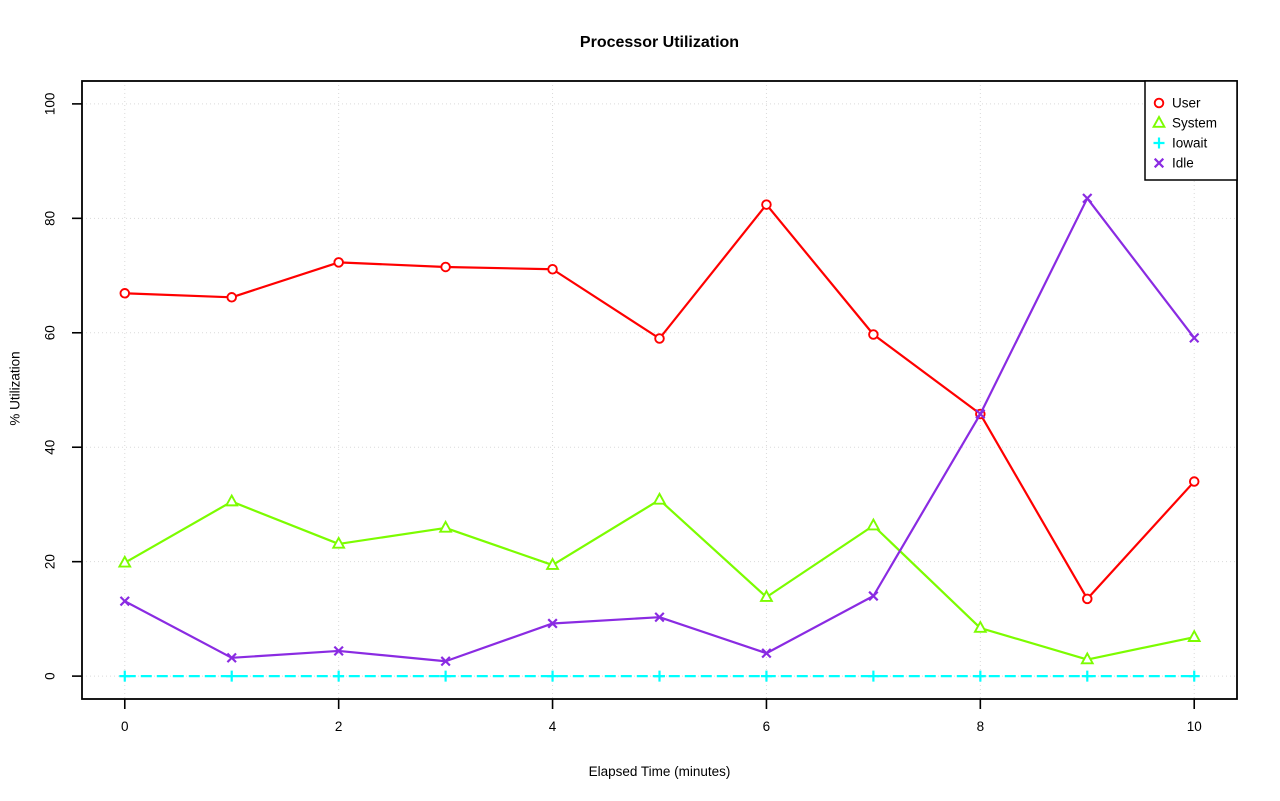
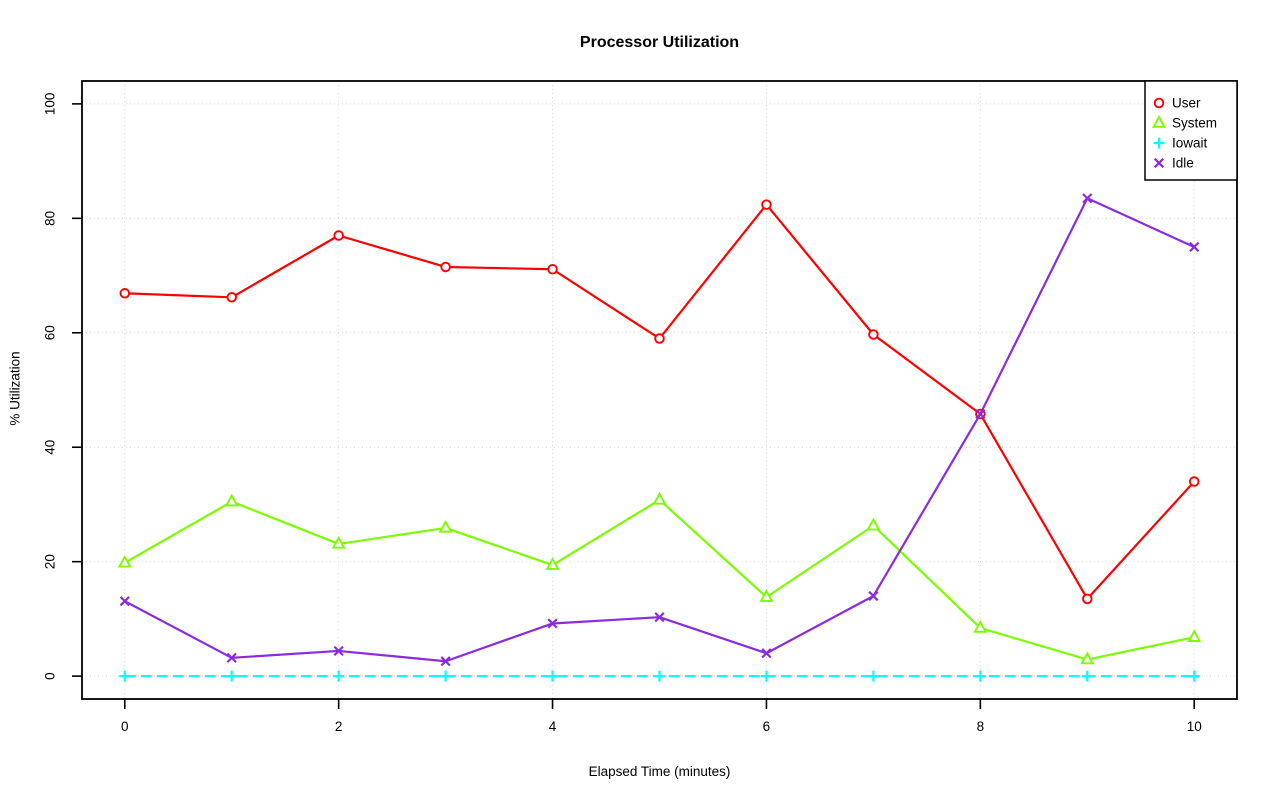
User/2: 72 -> 77
Idle/10: 59 -> 75
